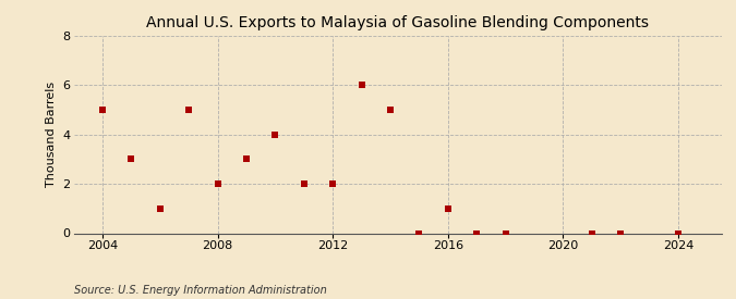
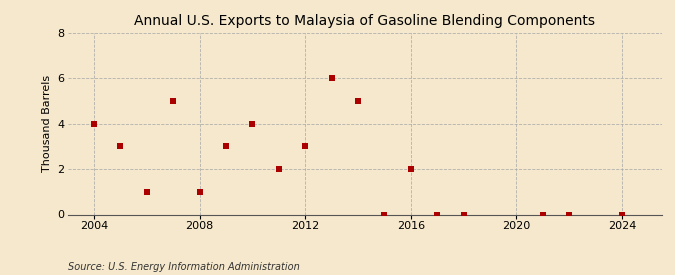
2004: 5 -> 4
2008: 2 -> 1
2012: 2 -> 3
2016: 1 -> 2
